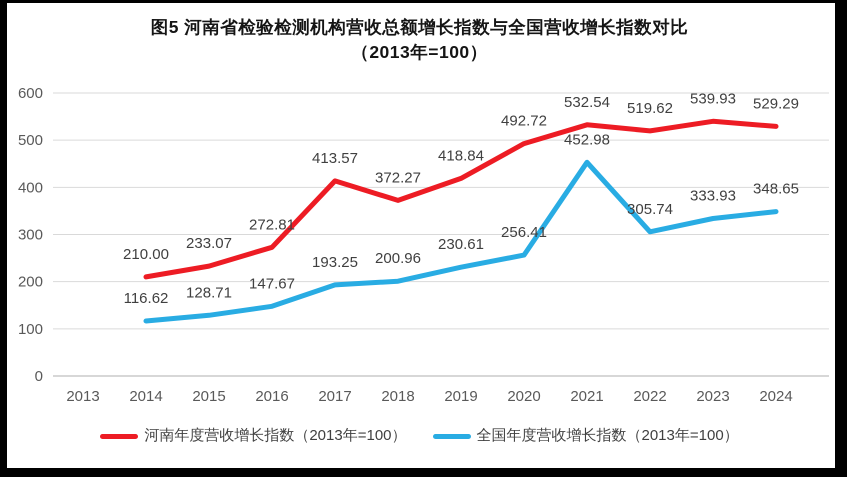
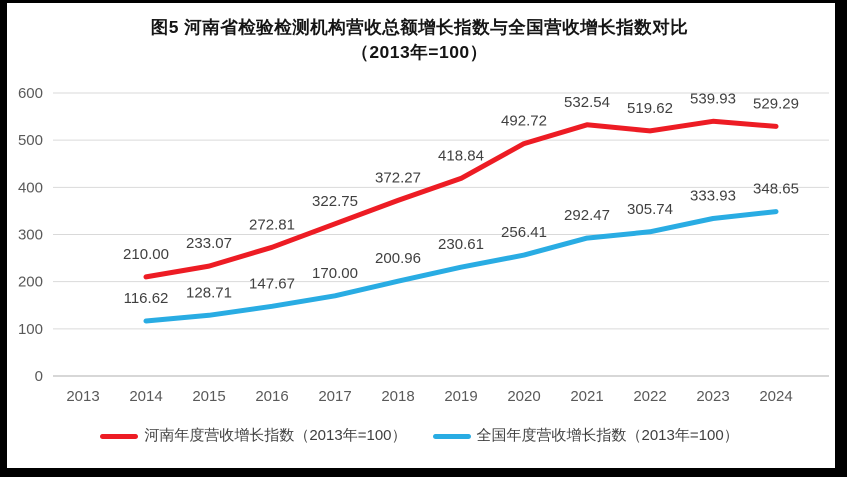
河南年度营收增长指数（2013年=100）/2017: 413.57 -> 322.75
全国年度营收增长指数（2013年=100）/2017: 193.25 -> 170.00
全国年度营收增长指数（2013年=100）/2021: 452.98 -> 292.47
